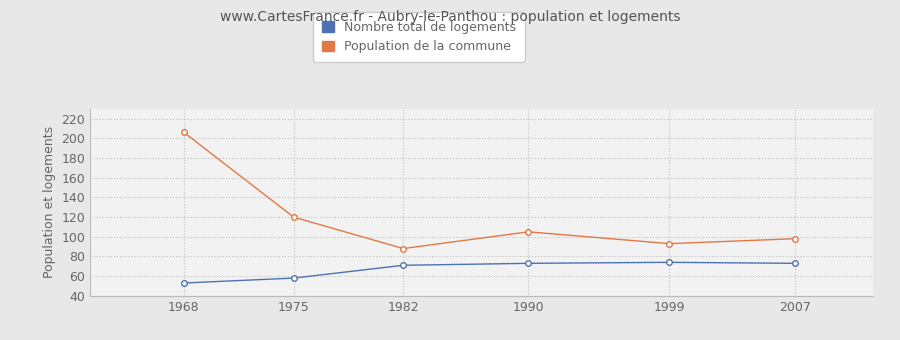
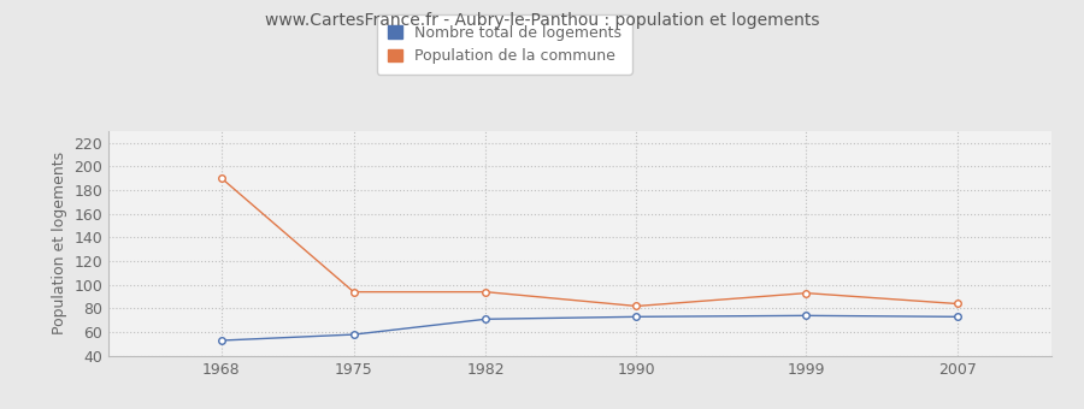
Population de la commune/1968: 206 -> 190
Population de la commune/1975: 120 -> 94
Population de la commune/1982: 88 -> 94
Population de la commune/1990: 105 -> 82
Population de la commune/2007: 98 -> 84
